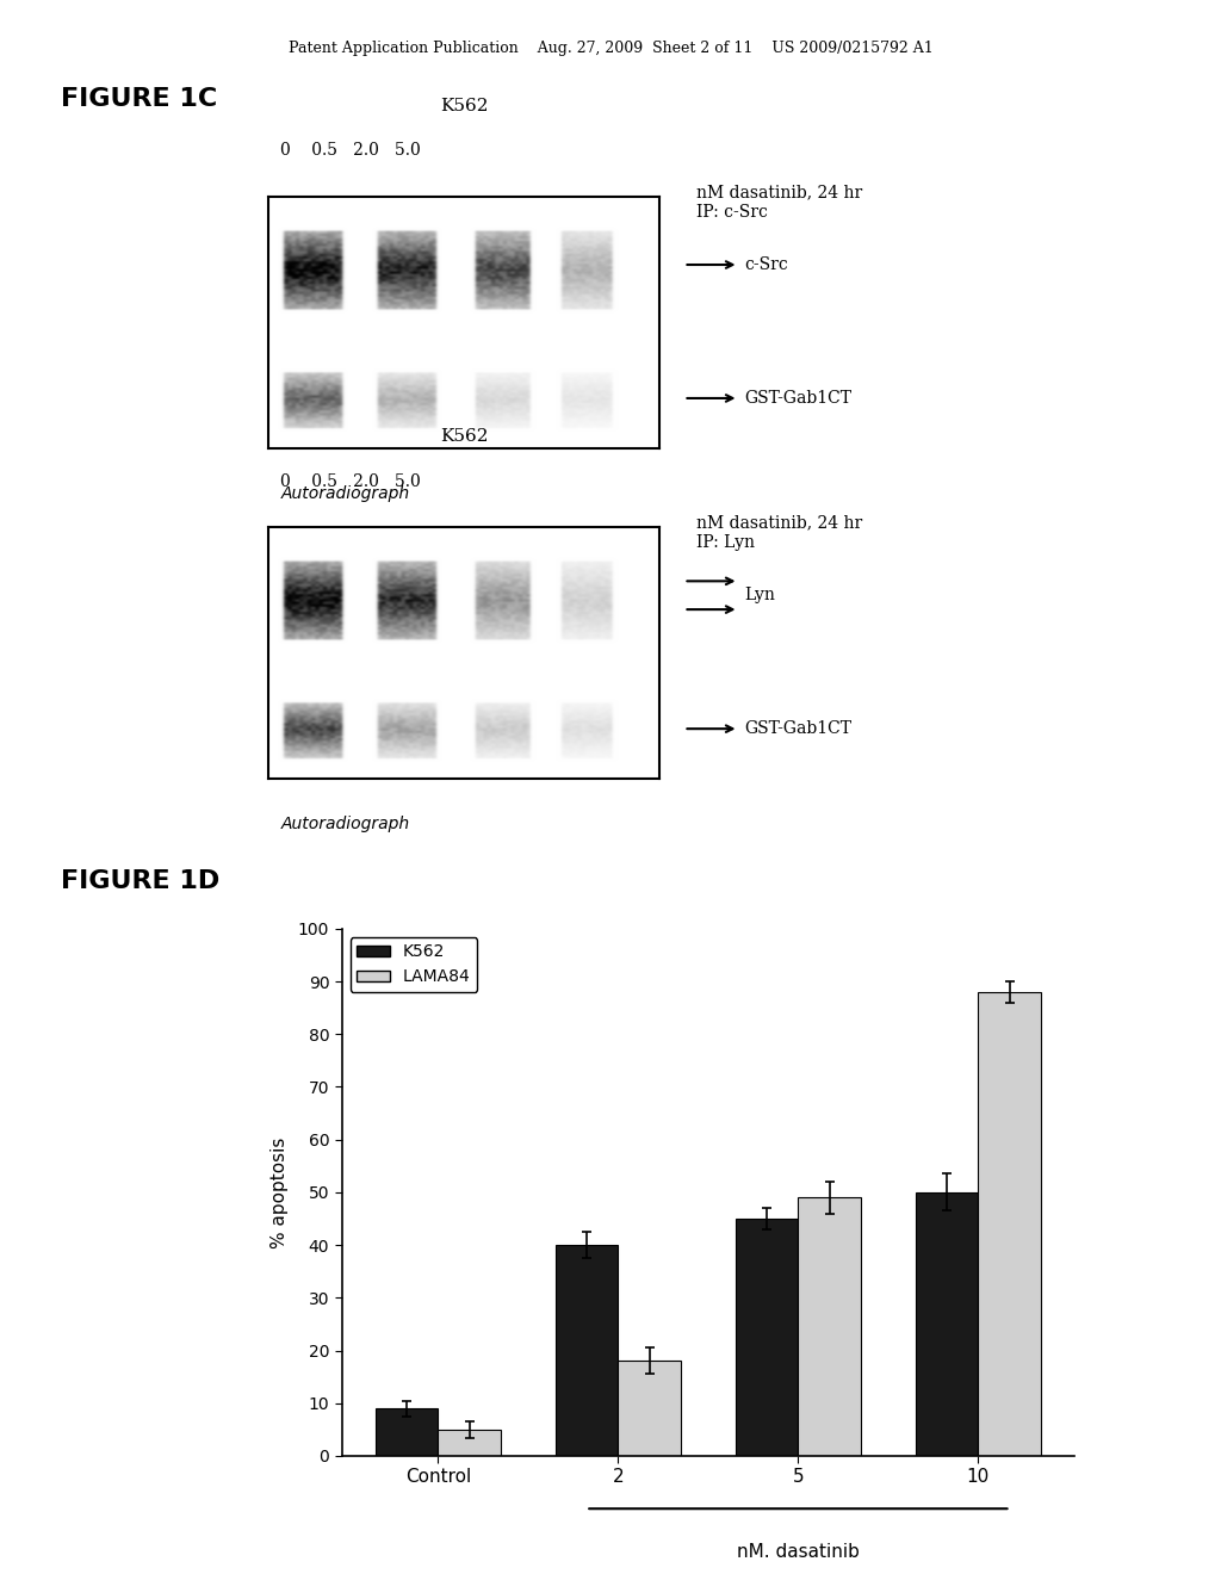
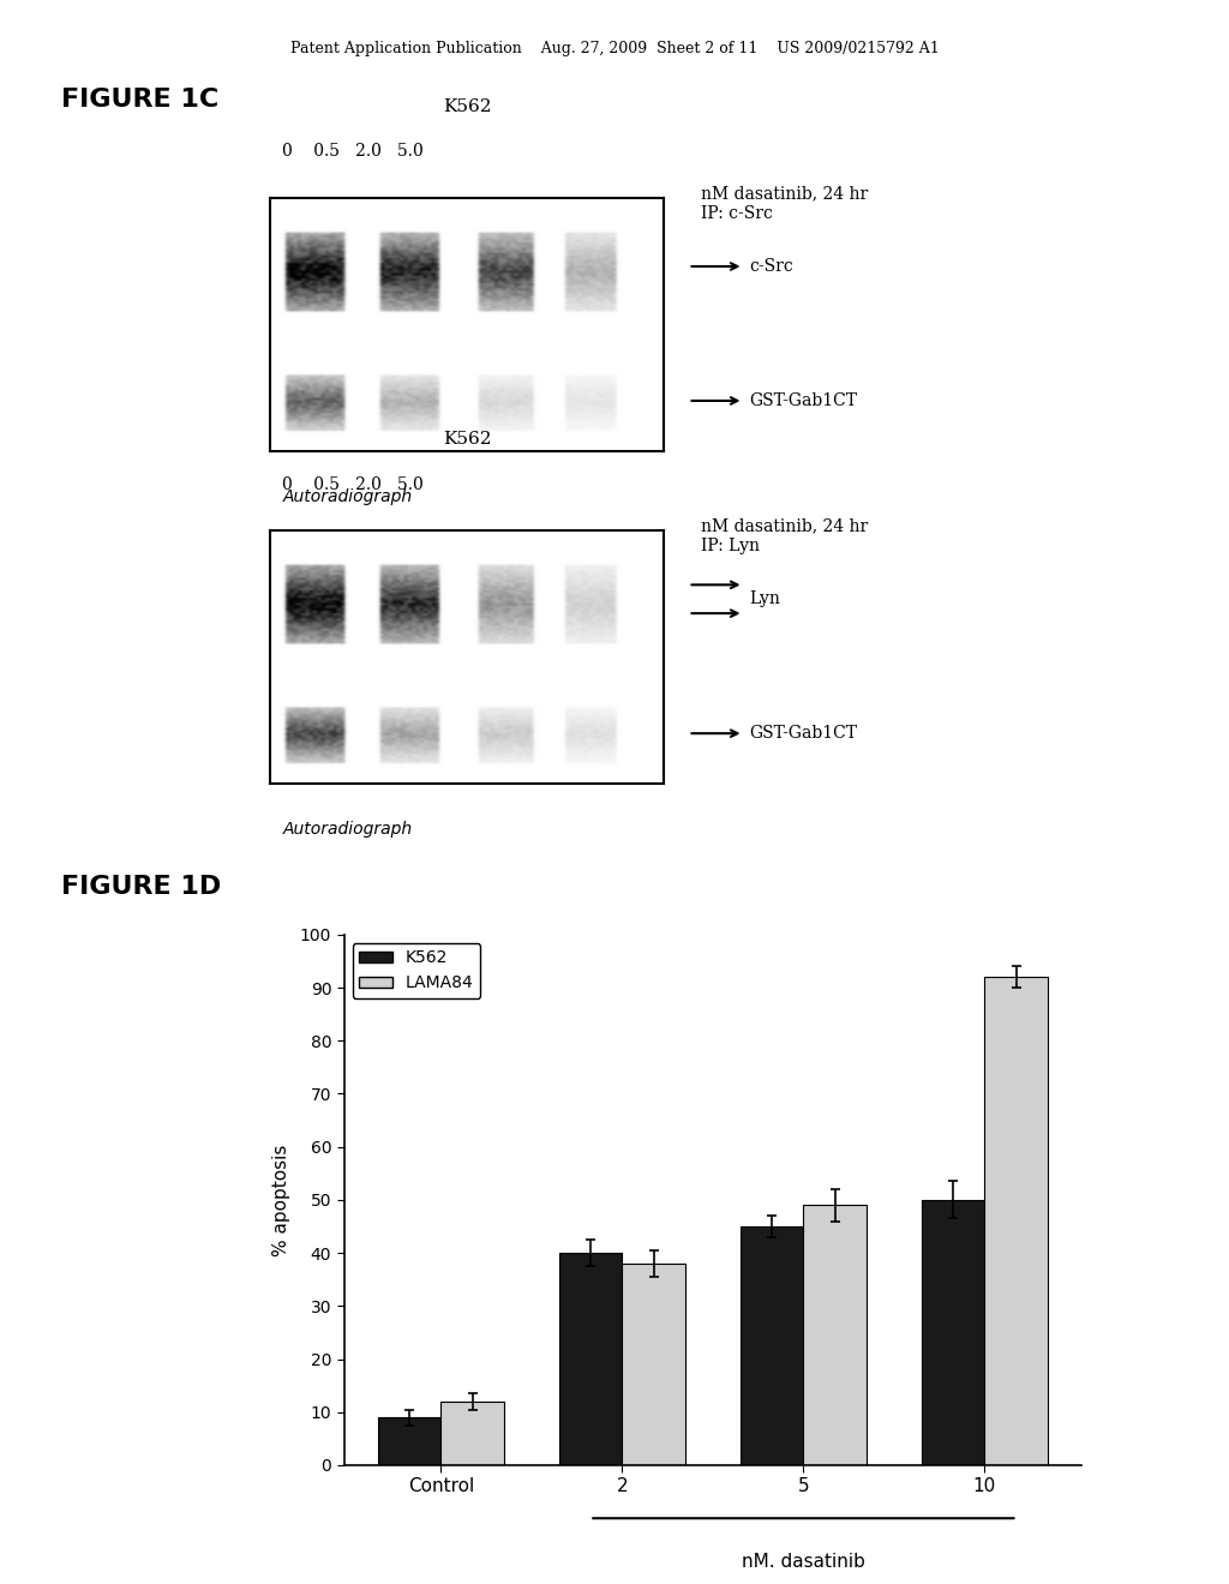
LAMA84/Control: 5 -> 12
LAMA84/2: 18 -> 38
LAMA84/10: 88 -> 92
